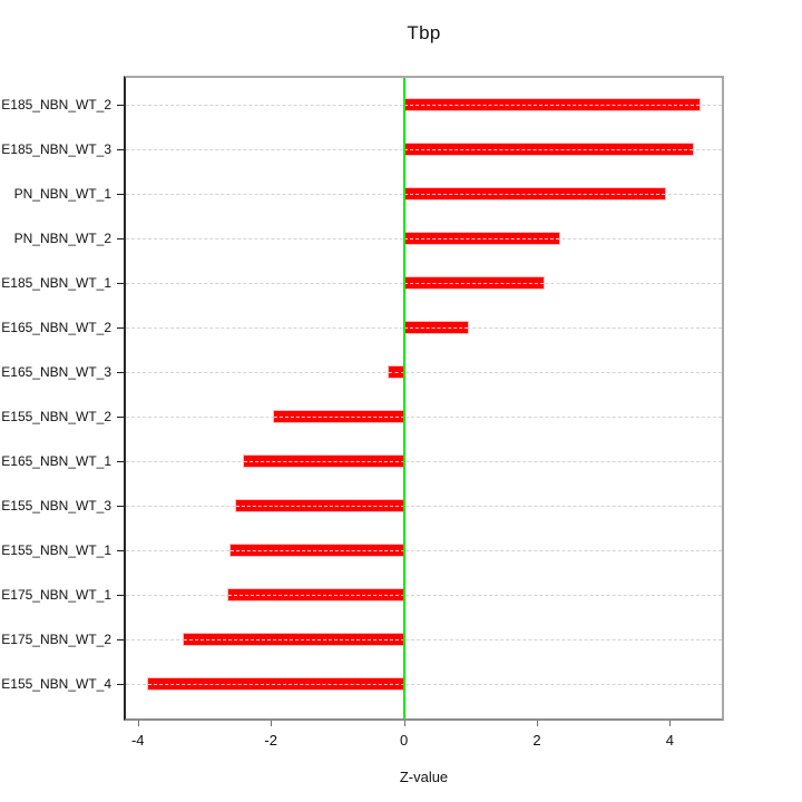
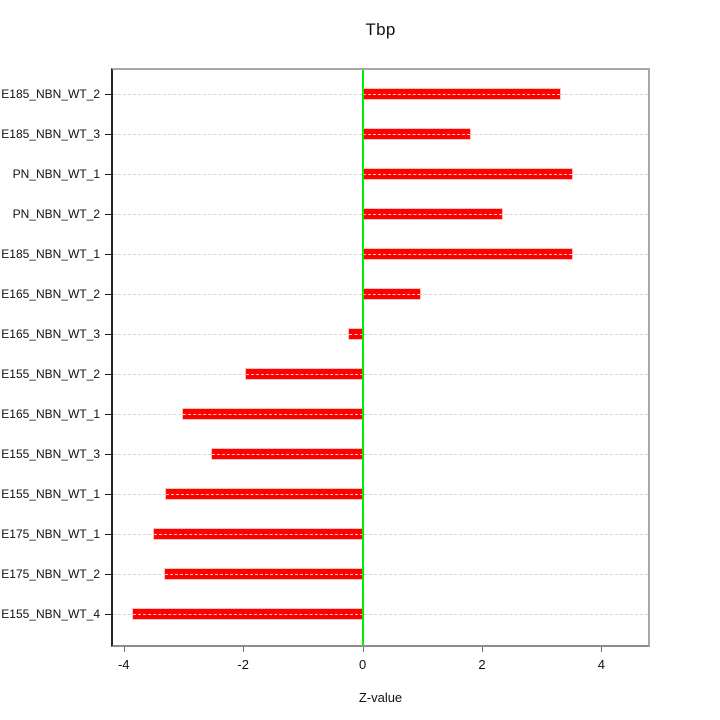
E185_NBN_WT_2: 4.5 -> 3.3
E185_NBN_WT_3: 4.3 -> 1.8
PN_NBN_WT_1: 3.9 -> 3.5
E185_NBN_WT_1: 2.1 -> 3.5
E165_NBN_WT_1: -2.4 -> -3.0
E155_NBN_WT_1: -2.6 -> -3.3
E175_NBN_WT_1: -2.6 -> -3.5
